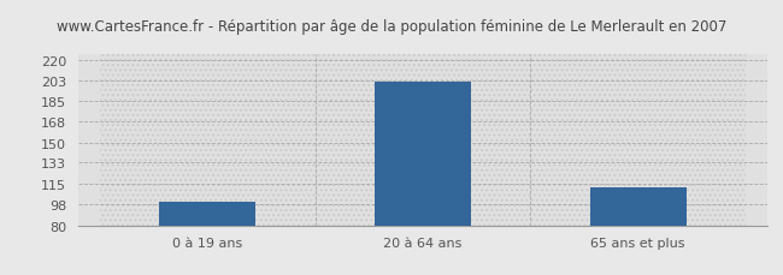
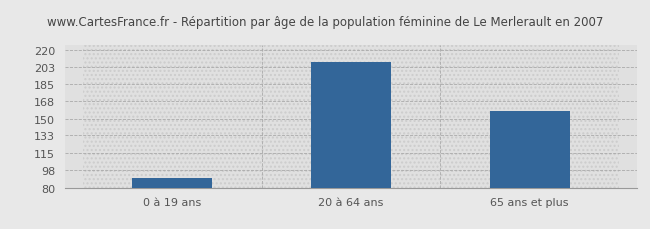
0 à 19 ans: 100 -> 90
20 à 64 ans: 202 -> 208
65 ans et plus: 112 -> 158
